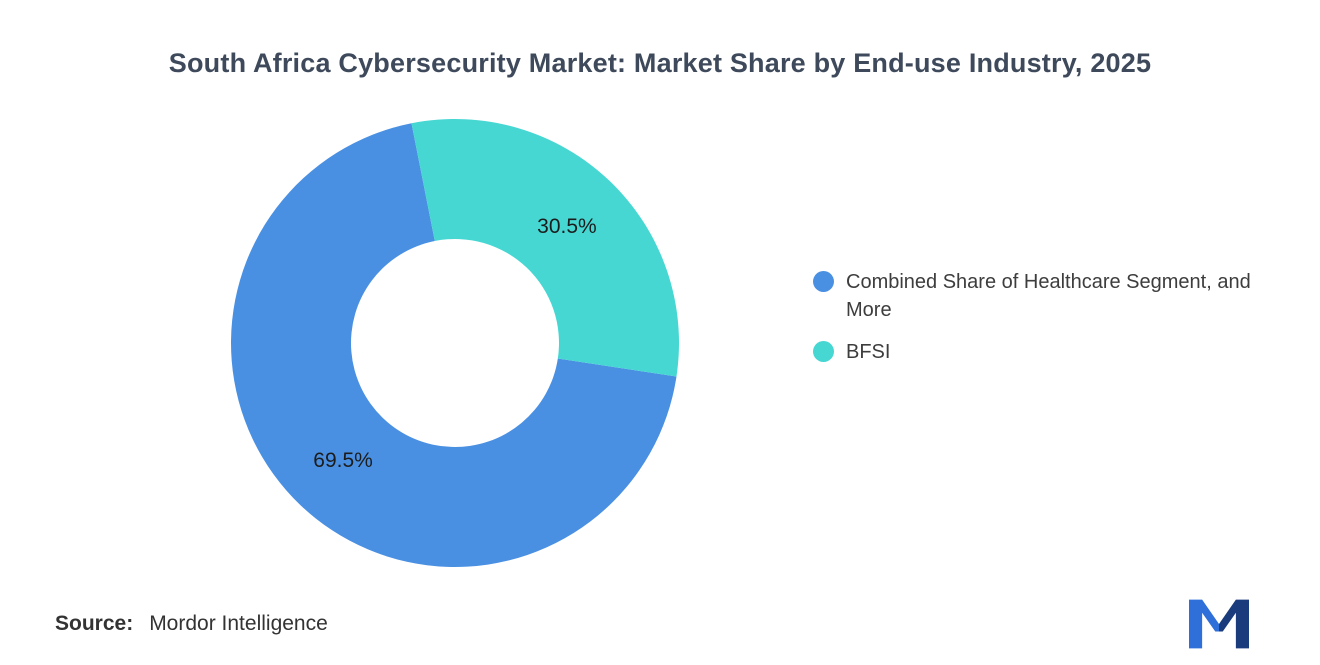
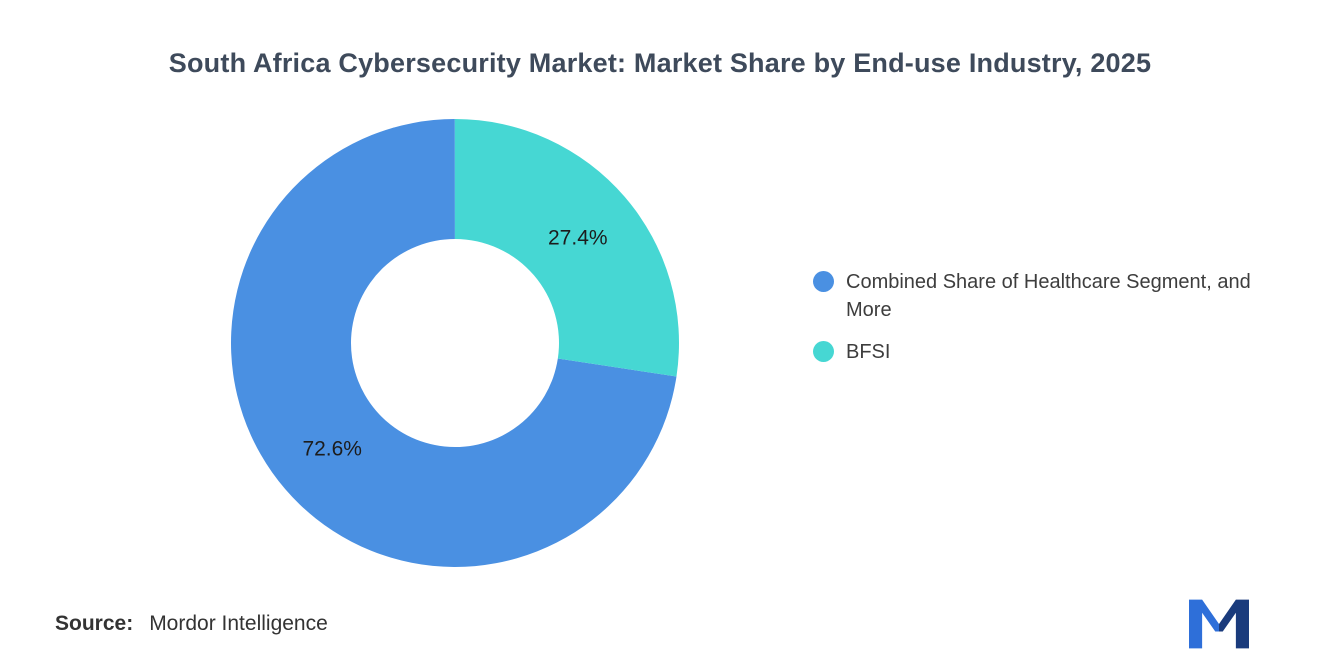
Combined Share of Healthcare Segment, and More: 69.5% -> 72.6%
BFSI: 30.5% -> 27.4%
